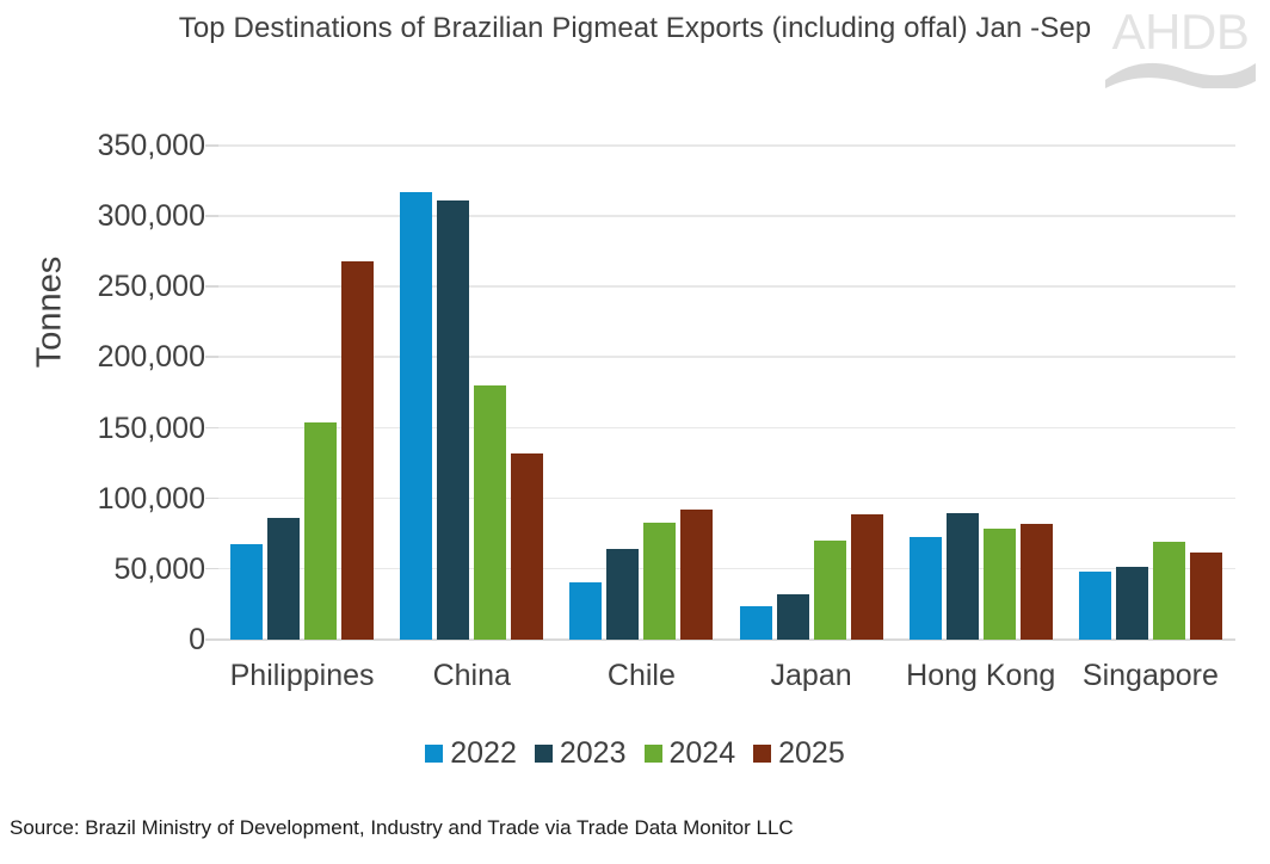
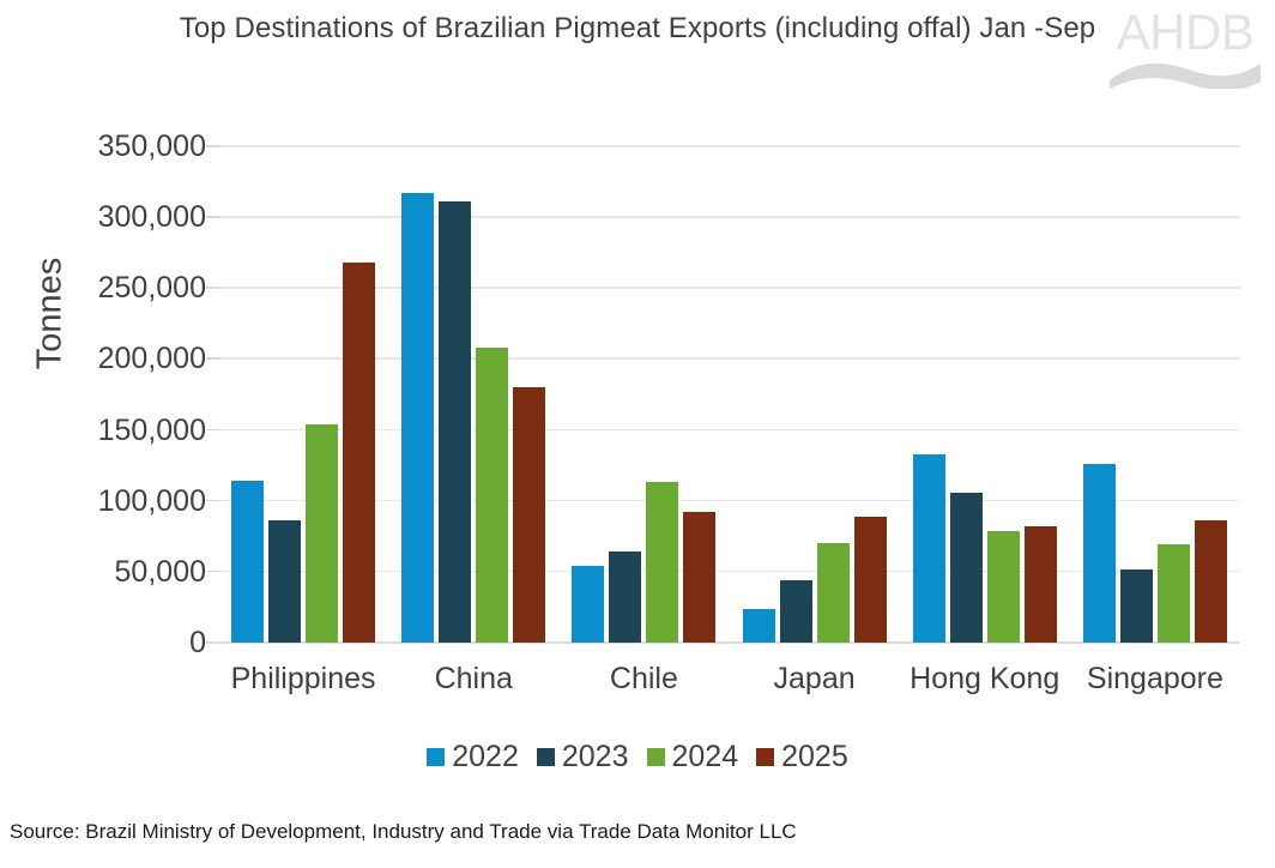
2022/Philippines: 68000 -> 114000
2024/China: 180000 -> 208000
2025/China: 132000 -> 180000
2022/Chile: 41000 -> 54000
2024/Chile: 83000 -> 113000
2023/Japan: 32000 -> 44000
2022/Hong Kong: 73000 -> 133000
2023/Hong Kong: 90000 -> 106000
2022/Singapore: 48000 -> 126000
2025/Singapore: 62000 -> 86000
